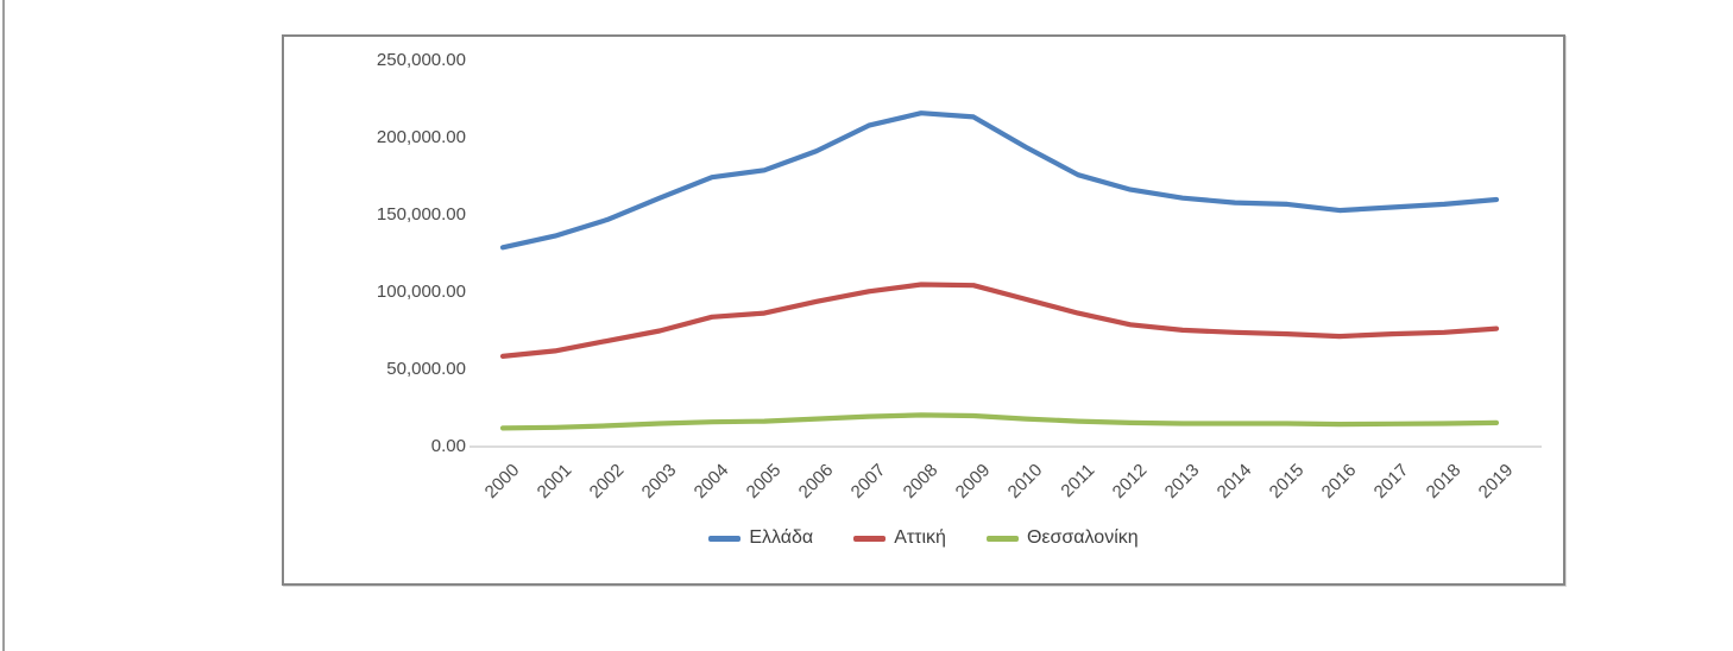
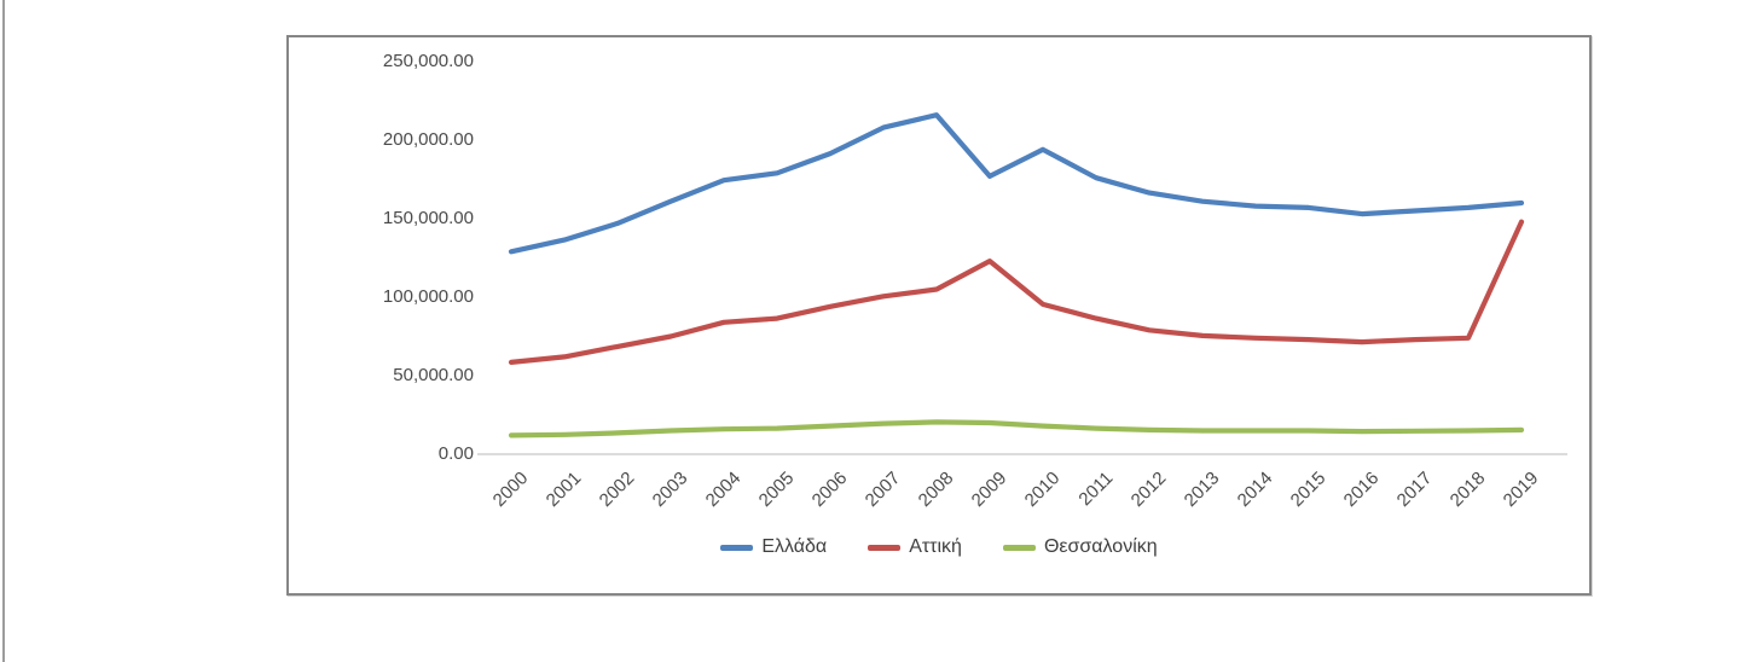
Ελλάδα/2009: 214000 -> 177000
Αττική/2009: 104000 -> 123000
Αττική/2019: 76000 -> 148000
